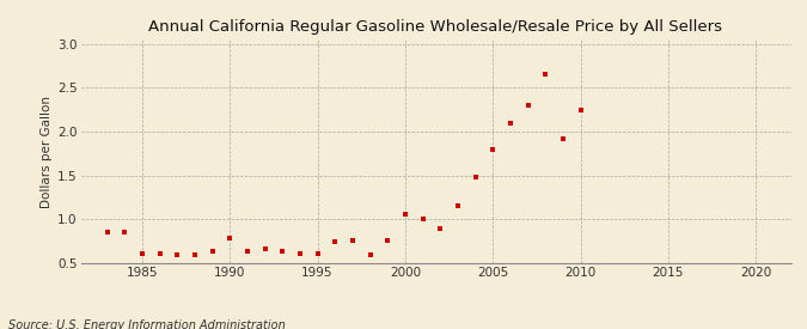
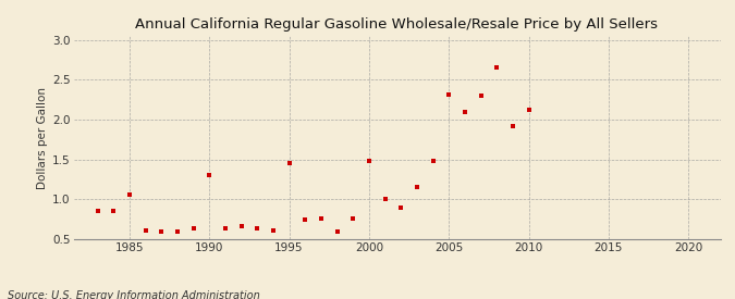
1985: 0.61 -> 1.06
1990: 0.79 -> 1.30
1995: 0.61 -> 1.46
2000: 1.06 -> 1.48
2005: 1.79 -> 2.32
2010: 2.25 -> 2.12
